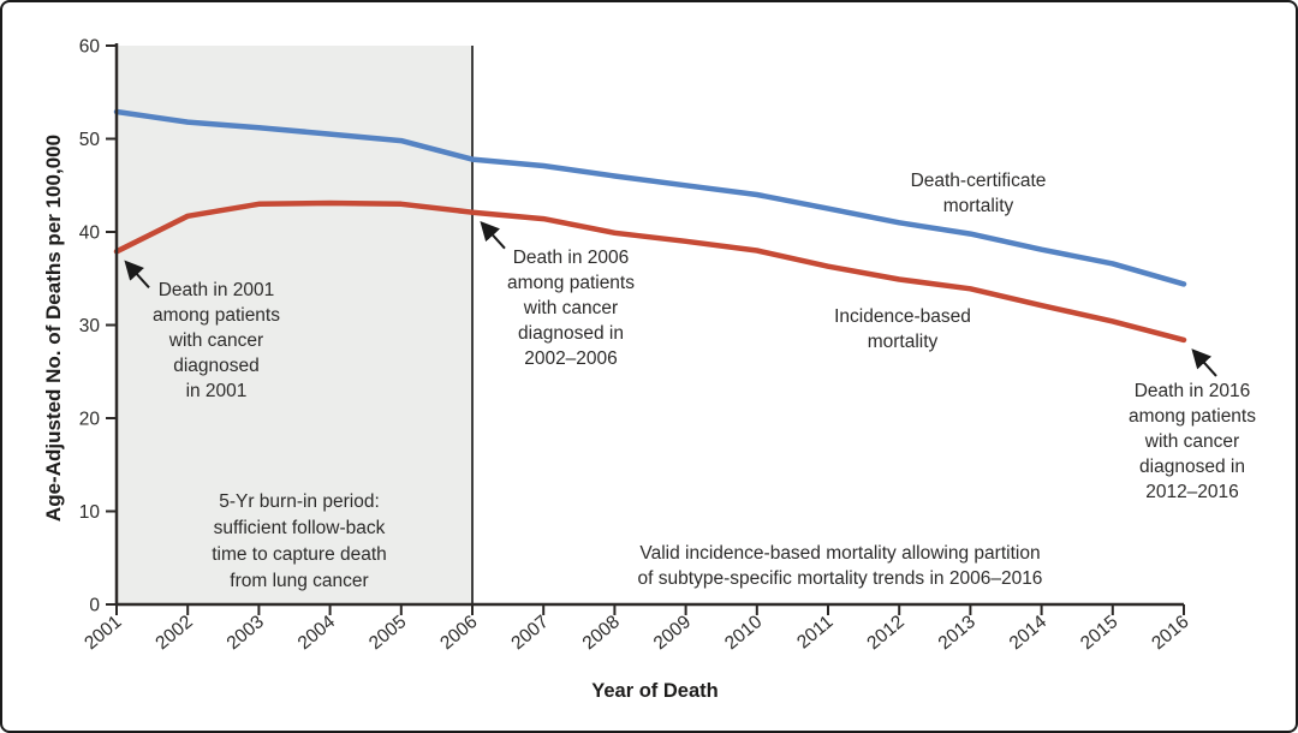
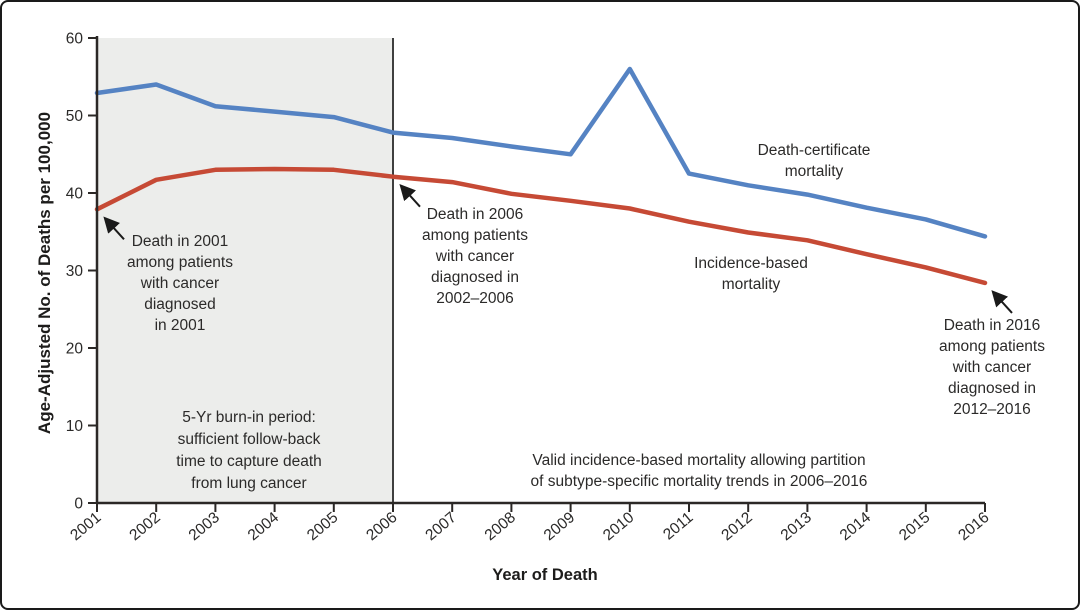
Death-certificate mortality/2002: 52 -> 54
Death-certificate mortality/2010: 44 -> 56
